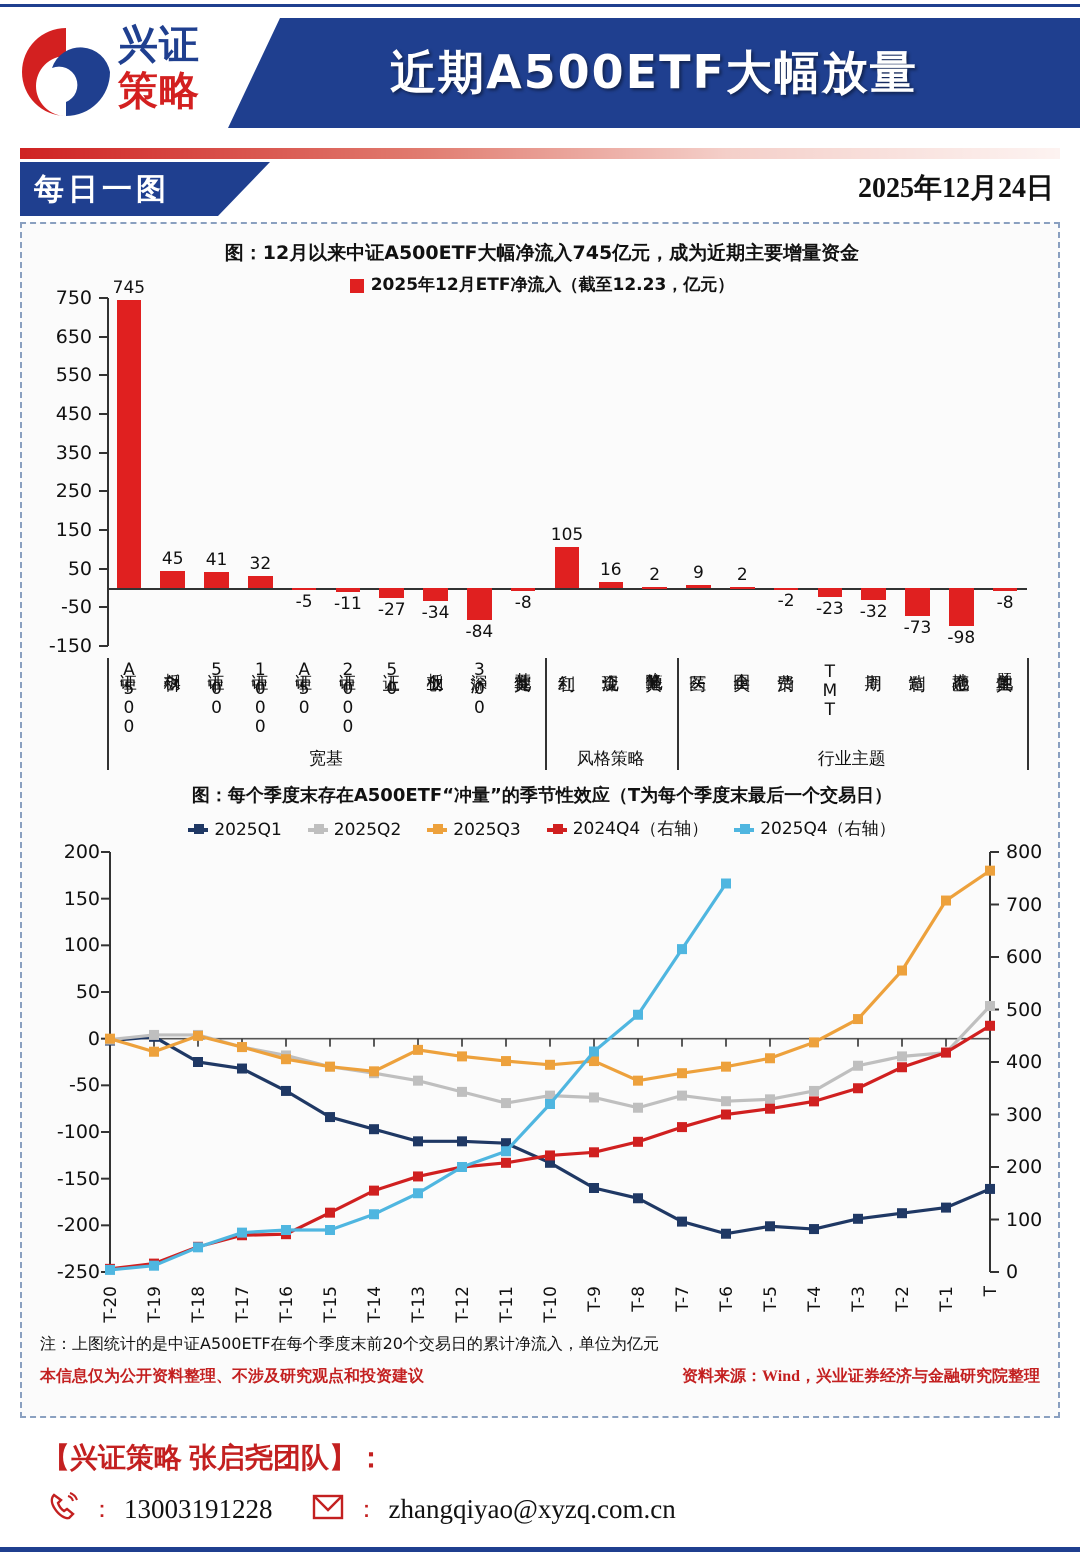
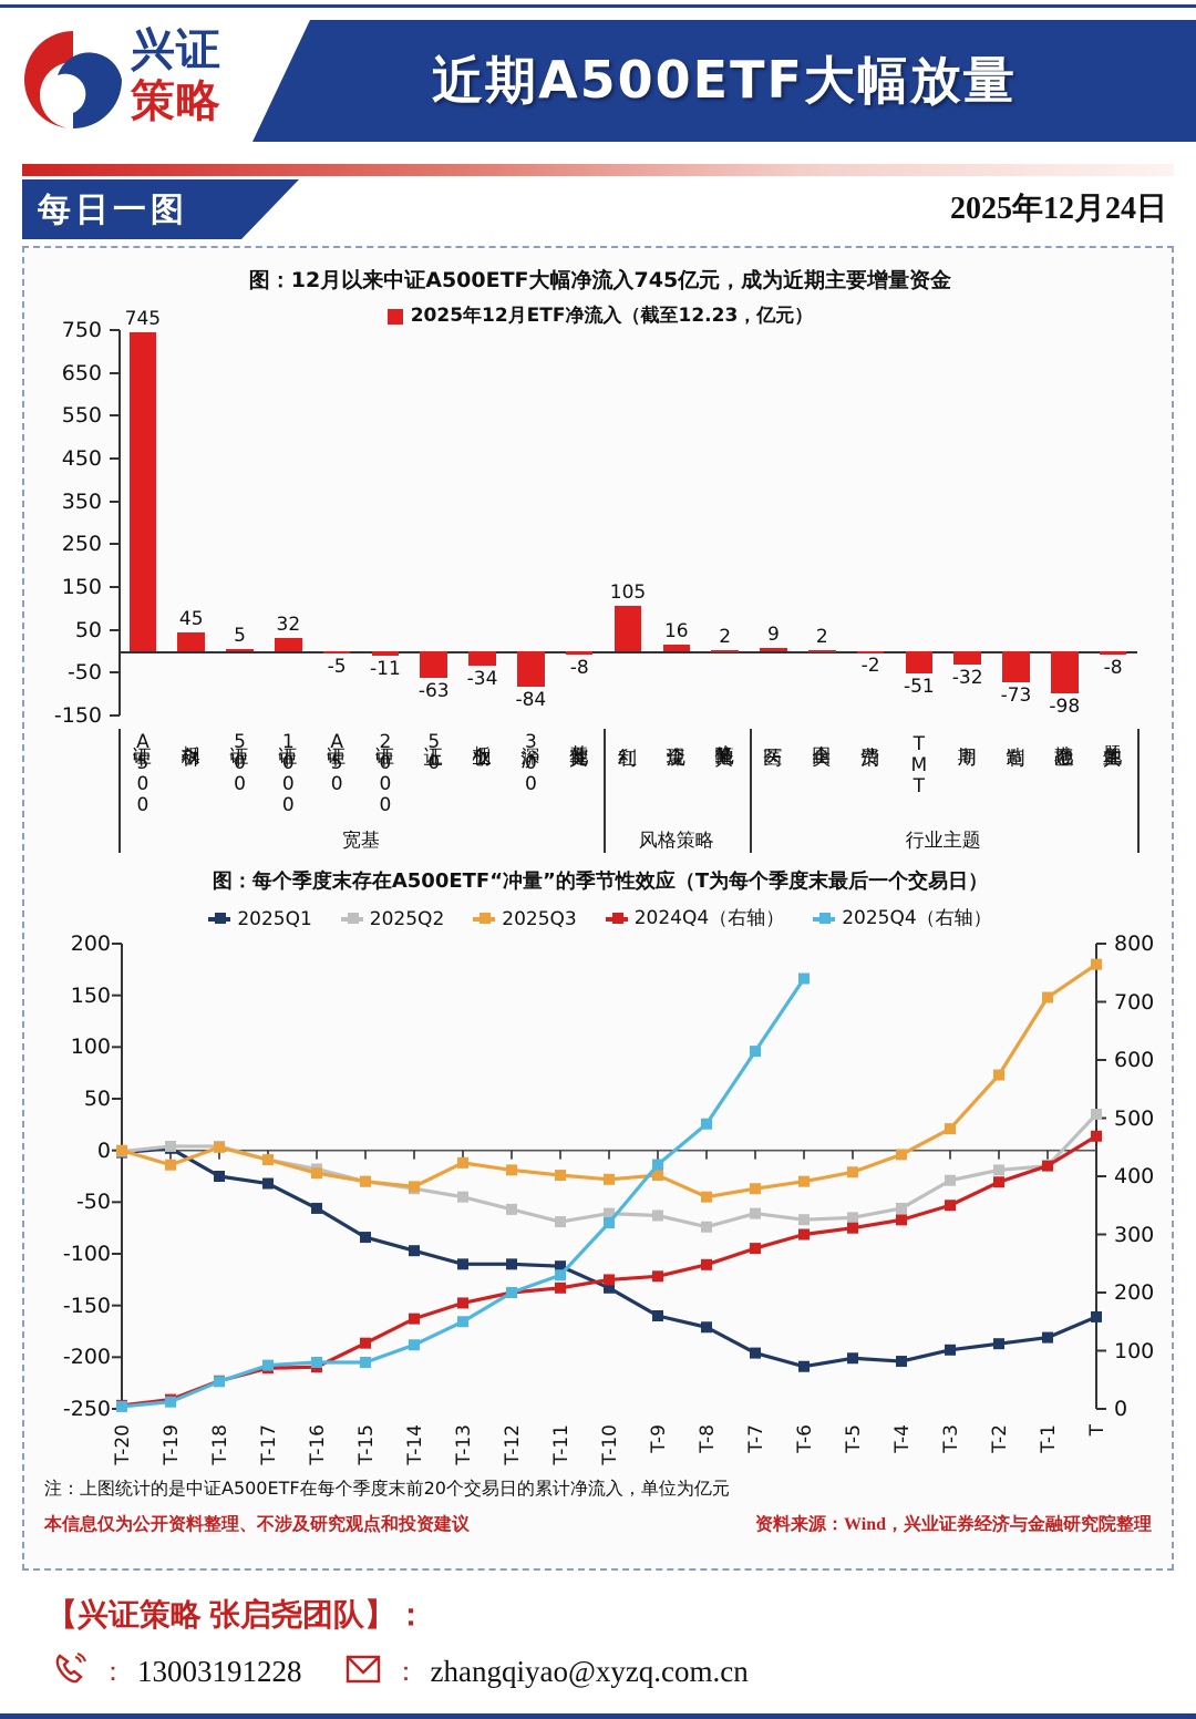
图：12月以来中证A500ETF大幅净流入745亿元，成为近期主要增量资金/中证500: 41 -> 5
图：12月以来中证A500ETF大幅净流入745亿元，成为近期主要增量资金/上证50: -27 -> -63
图：12月以来中证A500ETF大幅净流入745亿元，成为近期主要增量资金/TMT: -23 -> -51
